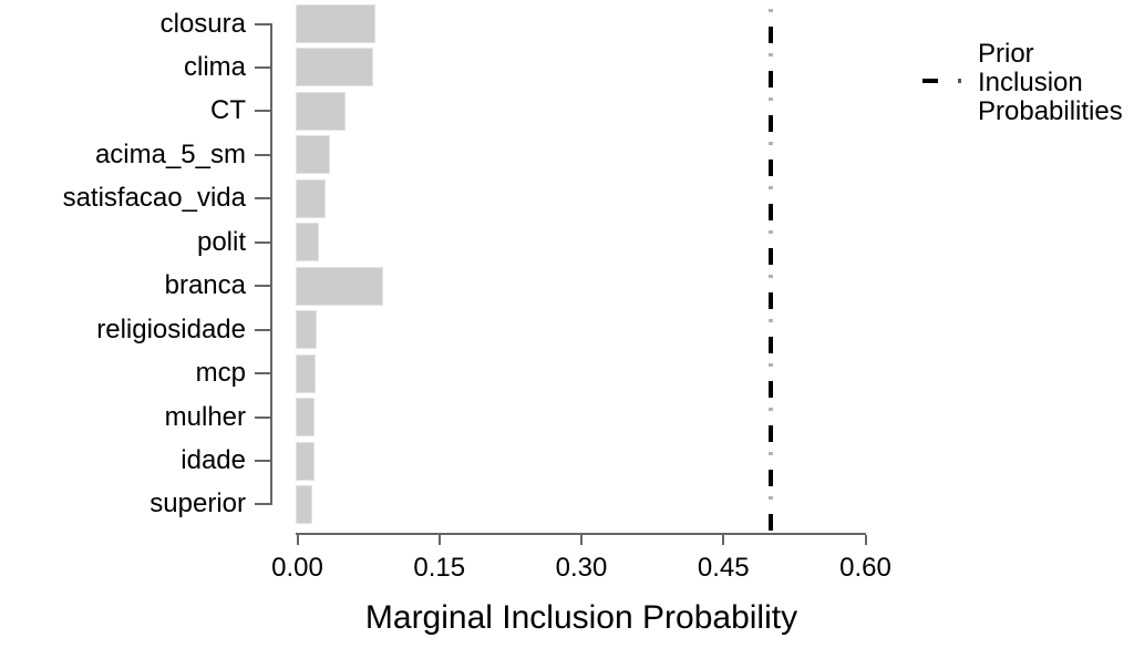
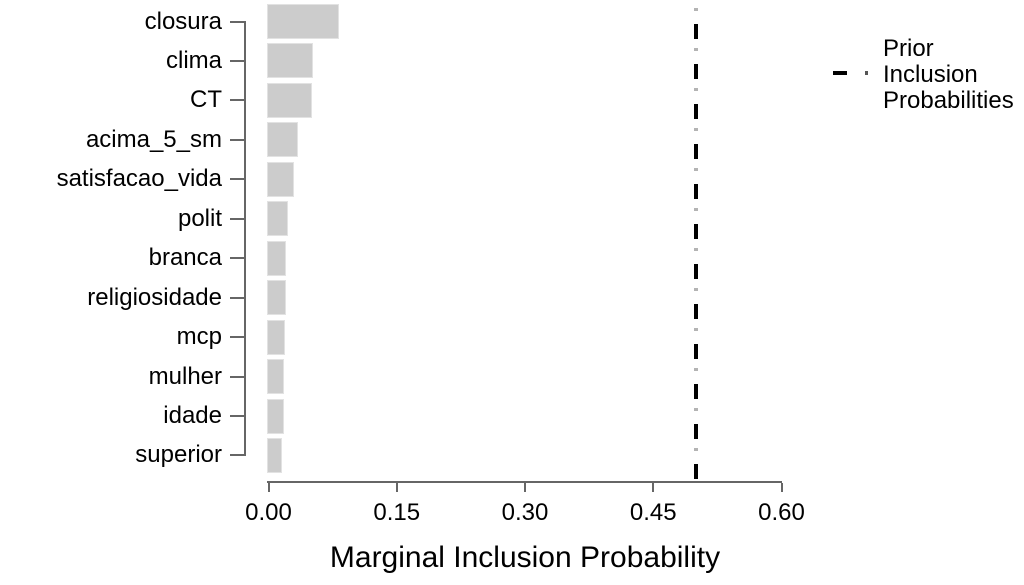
clima: 0.08 -> 0.05
branca: 0.09 -> 0.02
